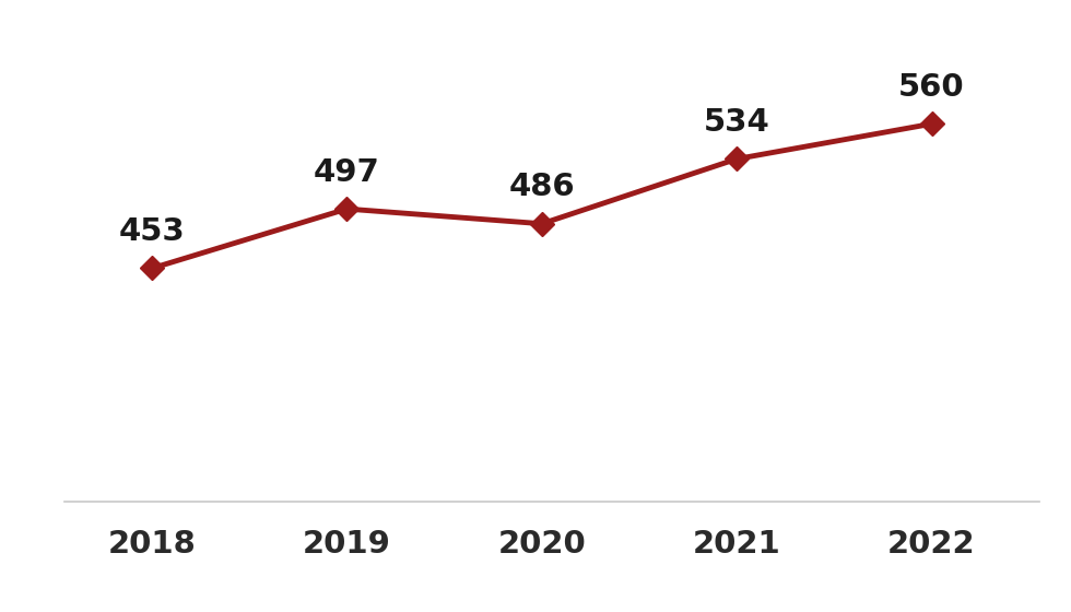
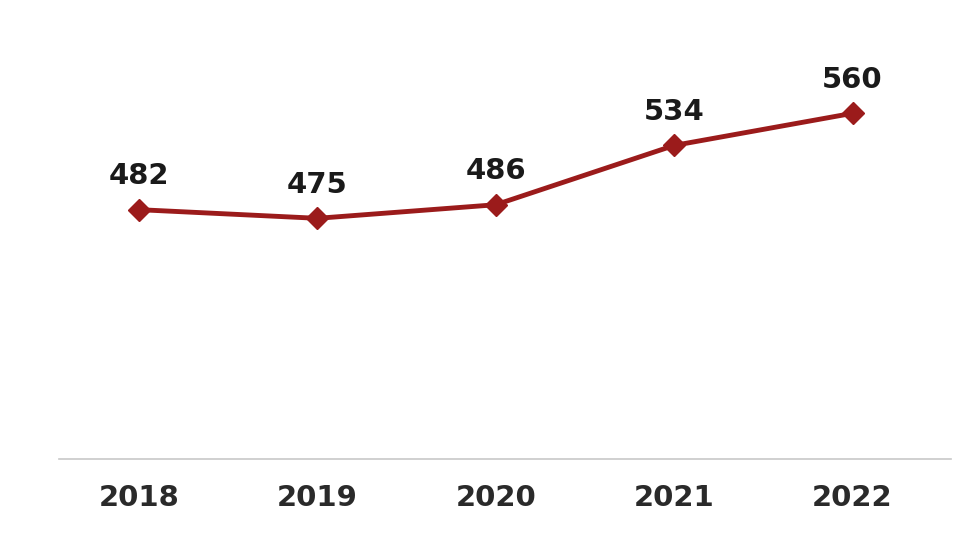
2018: 453 -> 482
2019: 497 -> 475
